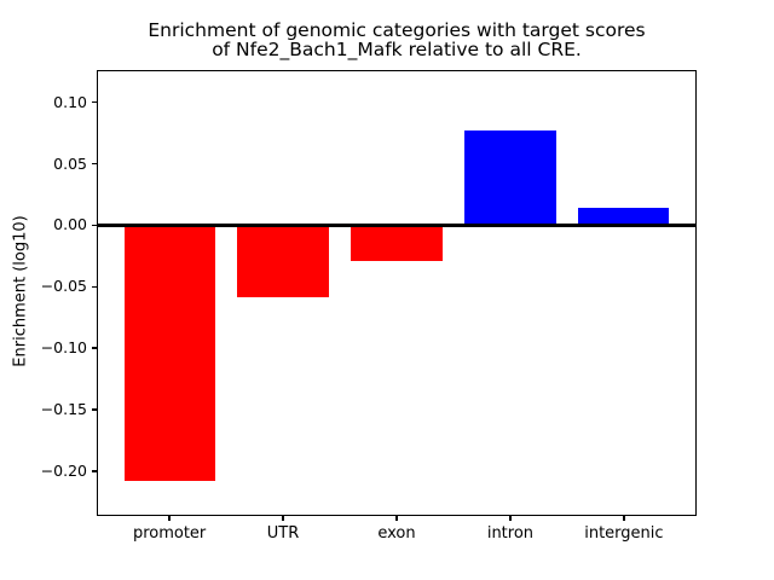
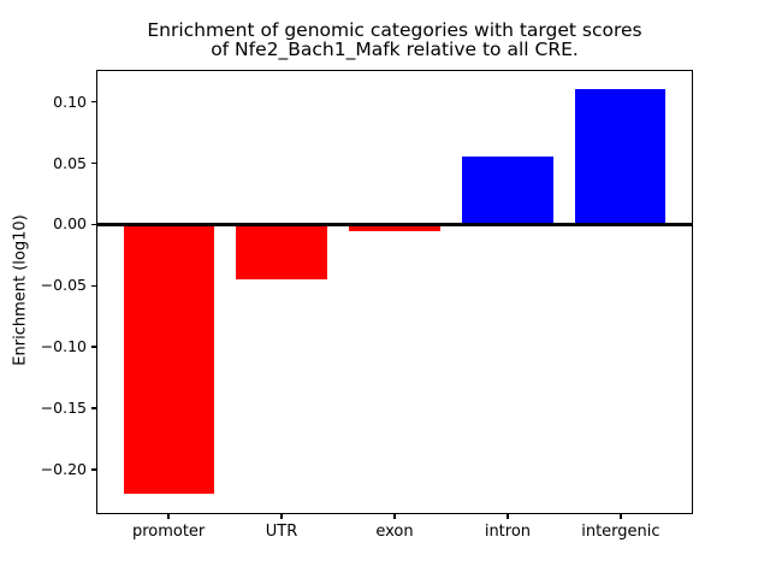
promoter: -0.208 -> -0.220
UTR: -0.059 -> -0.045
exon: -0.029 -> -0.006
intron: 0.077 -> 0.055
intergenic: 0.014 -> 0.110
